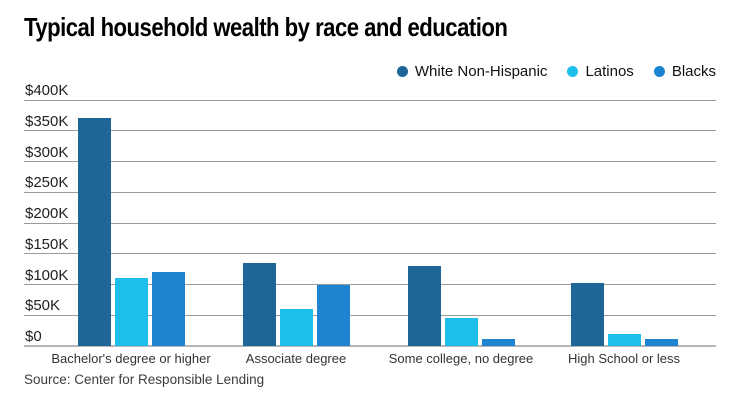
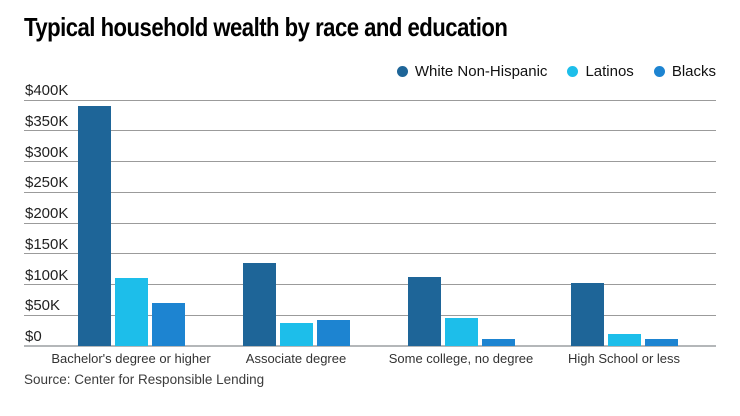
White Non-Hispanic/Bachelor's degree or higher: $370K -> $390K
Blacks/Bachelor's degree or higher: $120K -> $70K
Latinos/Associate degree: $60K -> $40K
Blacks/Associate degree: $100K -> $40K
White Non-Hispanic/Some college, no degree: $130K -> $110K
